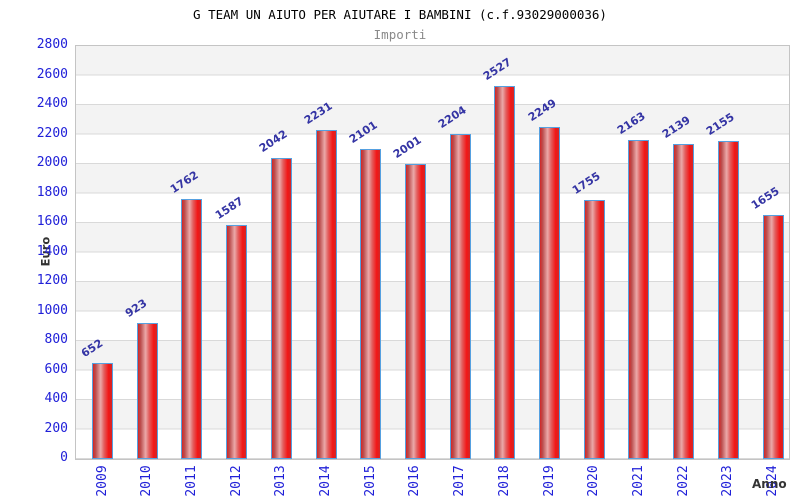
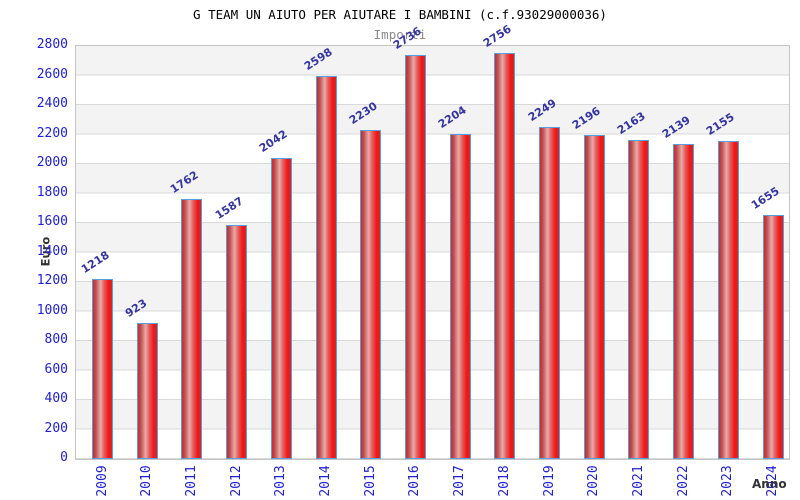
2009: 652 -> 1218
2014: 2231 -> 2598
2015: 2101 -> 2230
2016: 2001 -> 2736
2018: 2527 -> 2756
2020: 1755 -> 2196
